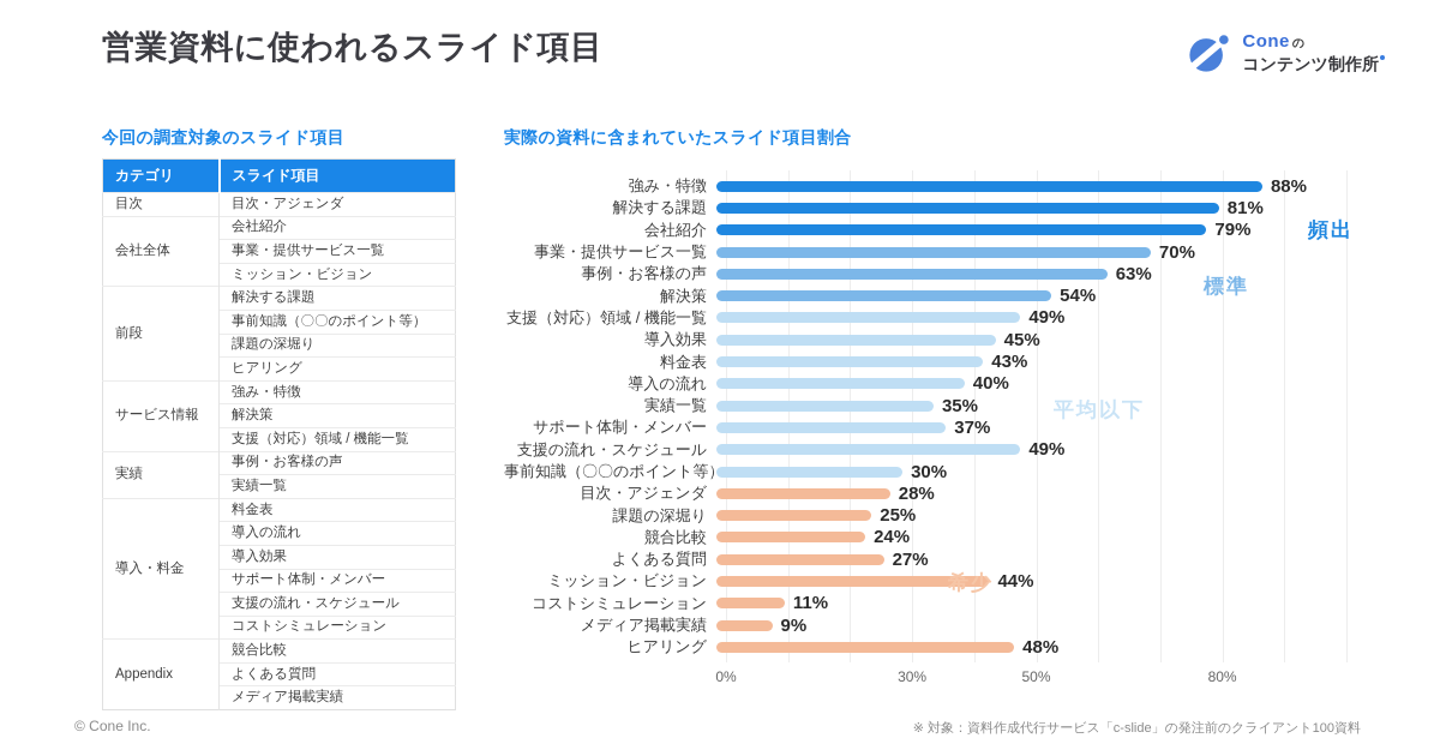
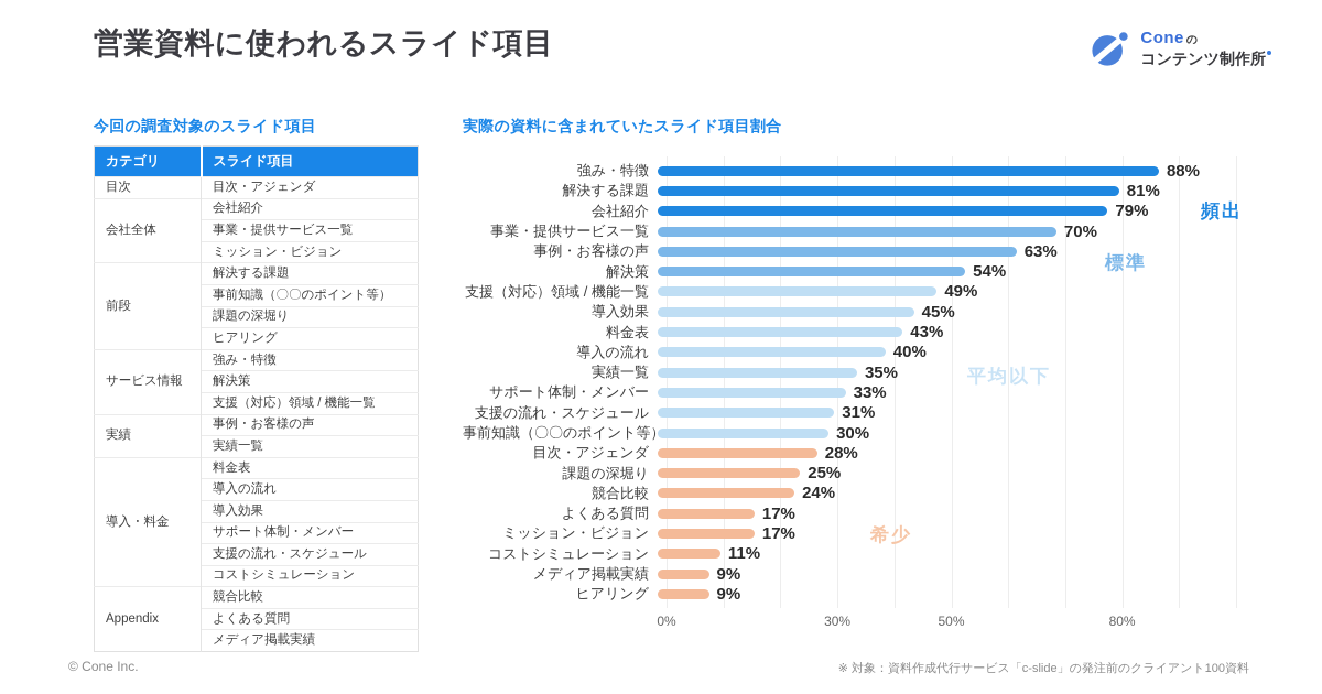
サポート体制・メンバー: 37% -> 33%
支援の流れ・スケジュール: 49% -> 31%
よくある質問: 27% -> 17%
ミッション・ビジョン: 44% -> 17%
ヒアリング: 48% -> 9%
